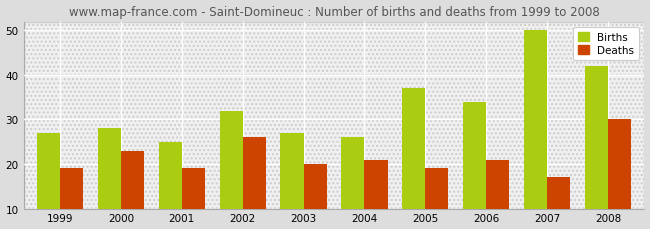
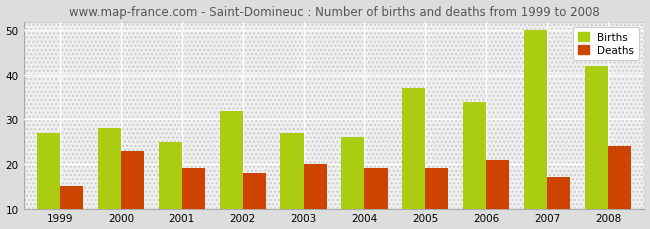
Deaths/1999: 19 -> 15
Deaths/2002: 26 -> 18
Deaths/2004: 21 -> 19
Deaths/2008: 30 -> 24
